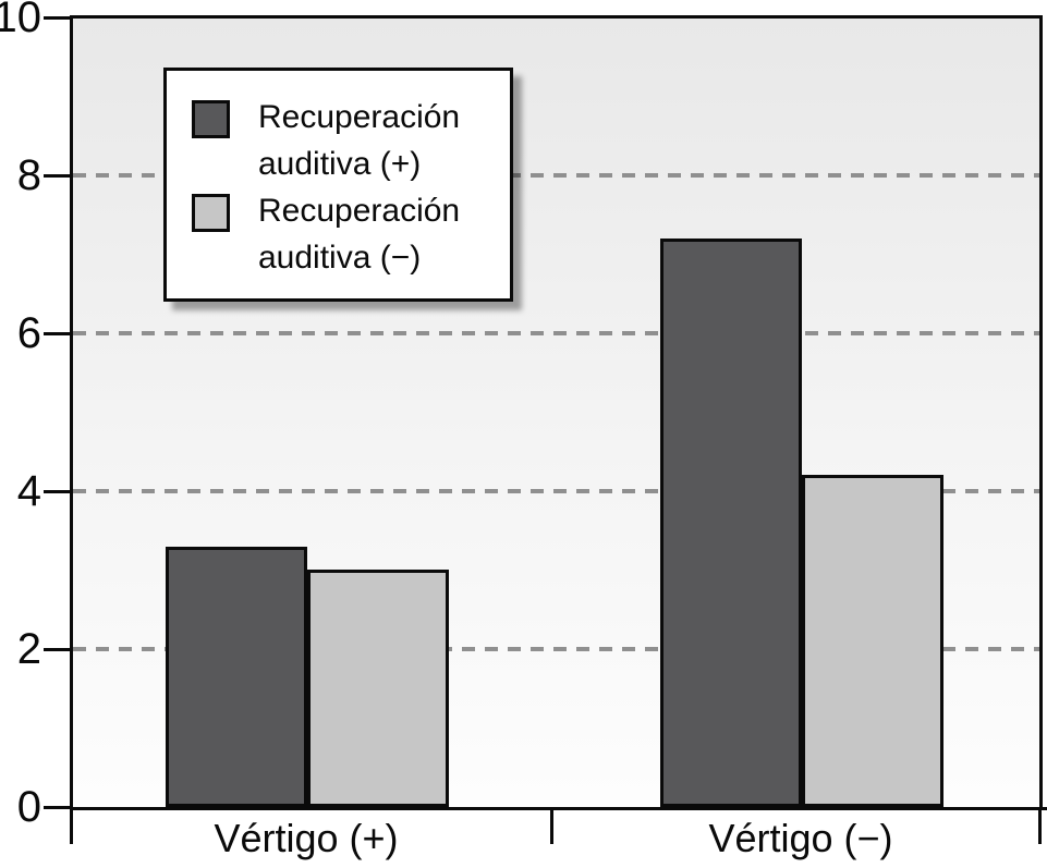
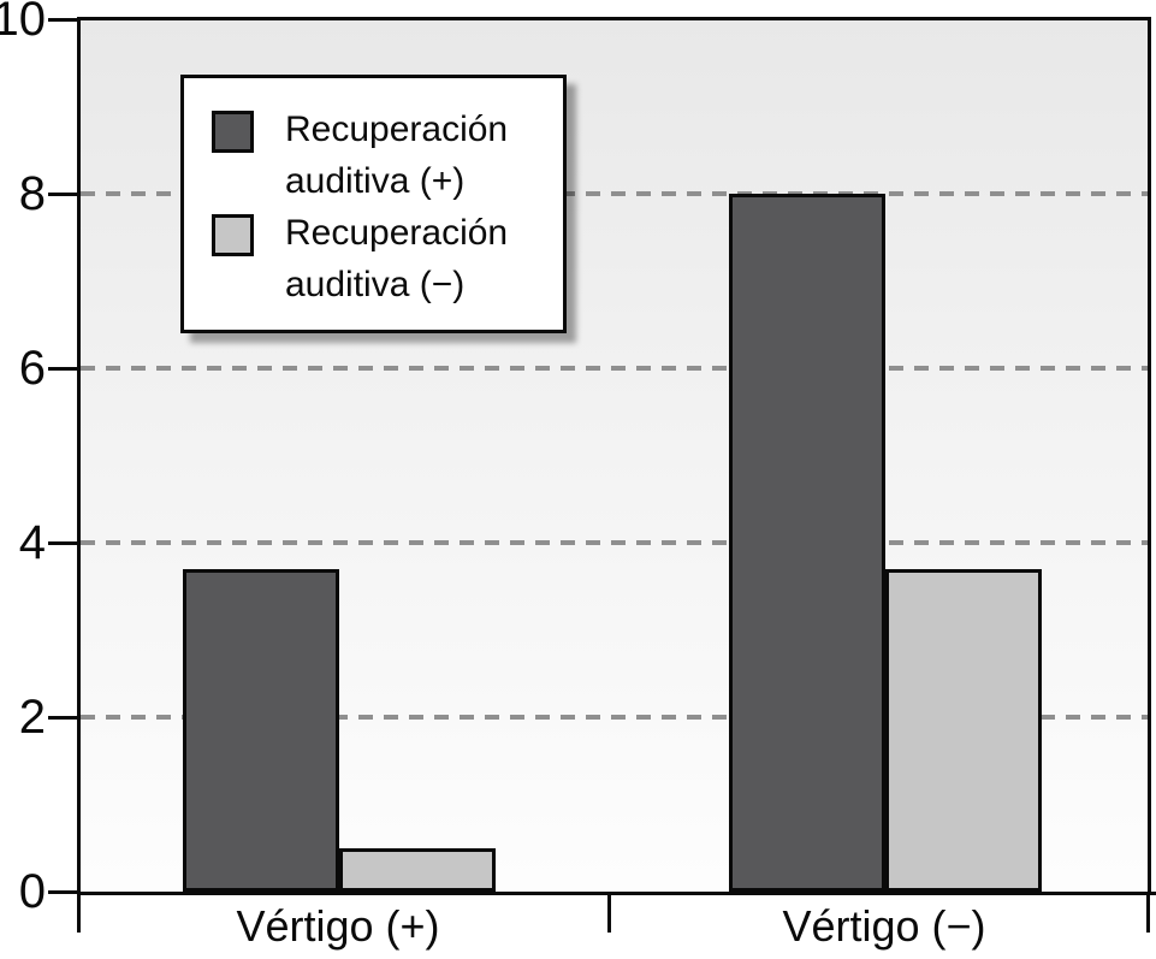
Recuperación auditiva (+)/Vértigo (+): 3.3 -> 3.7
Recuperación auditiva (−)/Vértigo (+): 3.0 -> 0.5
Recuperación auditiva (+)/Vértigo (−): 7.2 -> 8.0
Recuperación auditiva (−)/Vértigo (−): 4.2 -> 3.7
